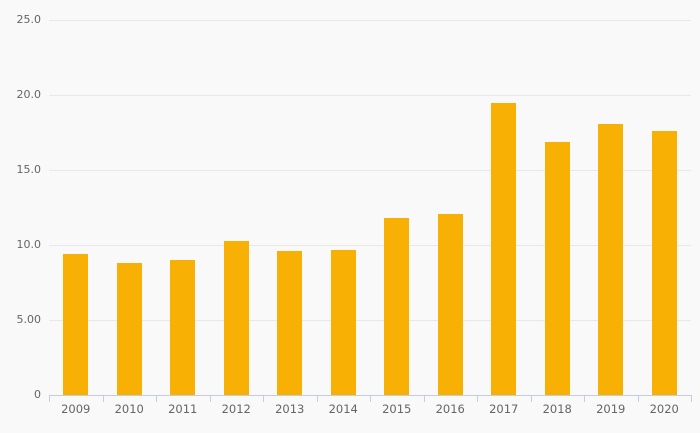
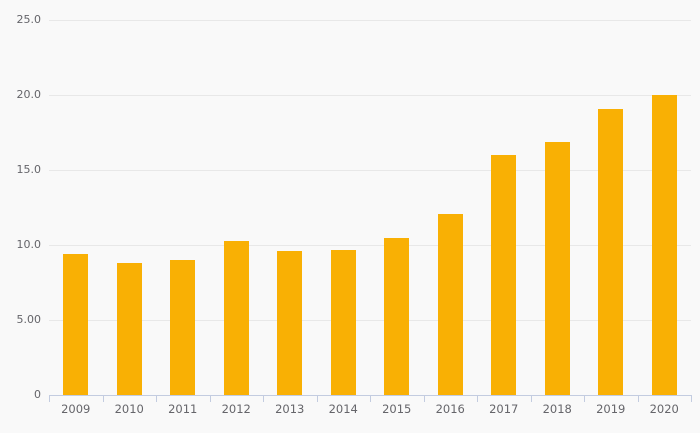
2015: 11.8 -> 10.5
2017: 19.5 -> 16.0
2019: 18.1 -> 19.1
2020: 17.6 -> 20.0
